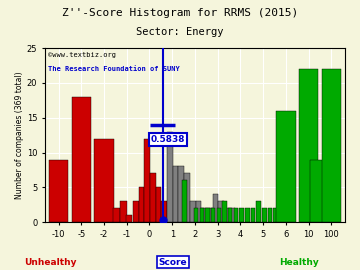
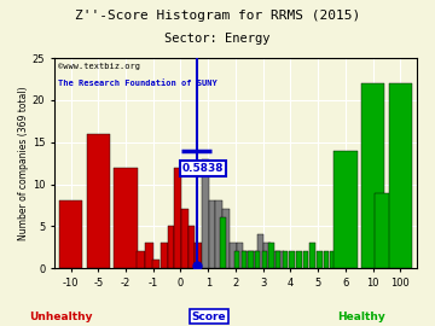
-10: 9 -> 8
-5: 18 -> 16
6: 16 -> 14
